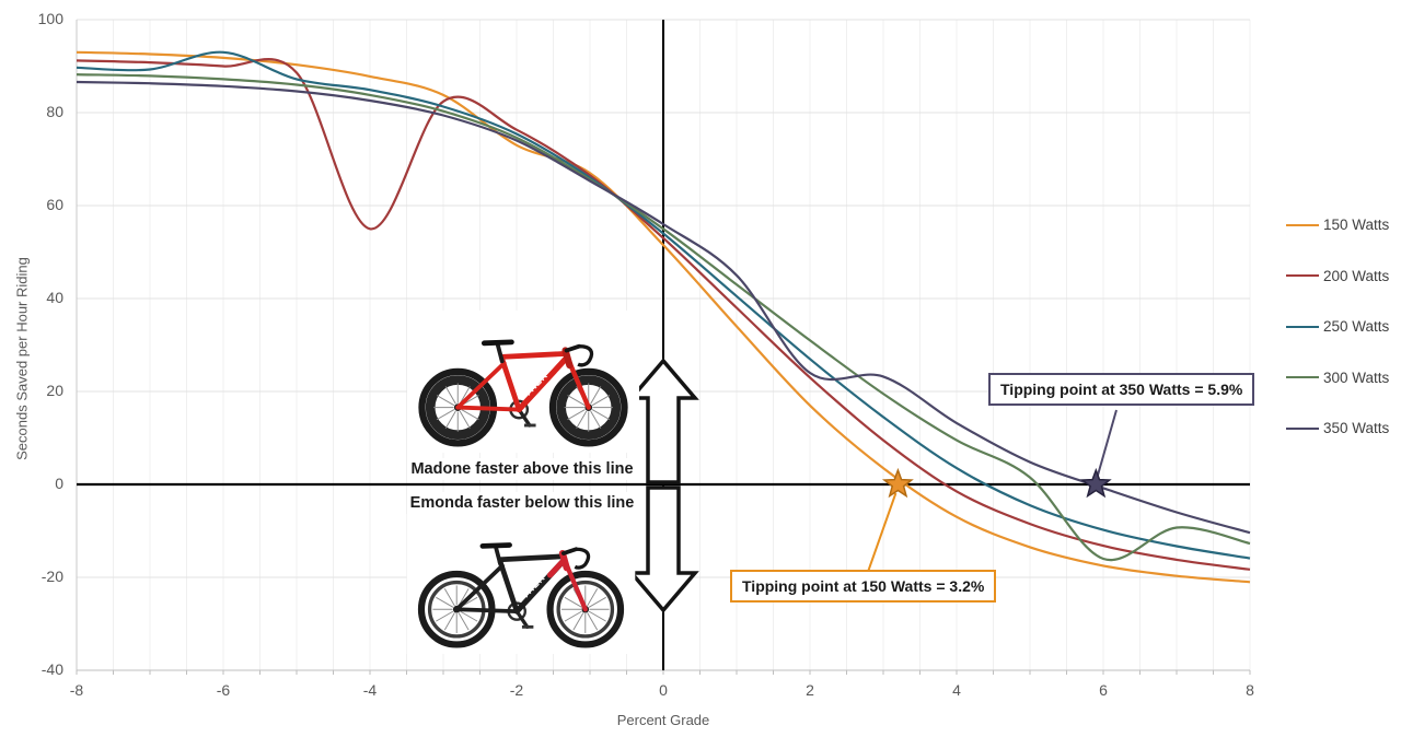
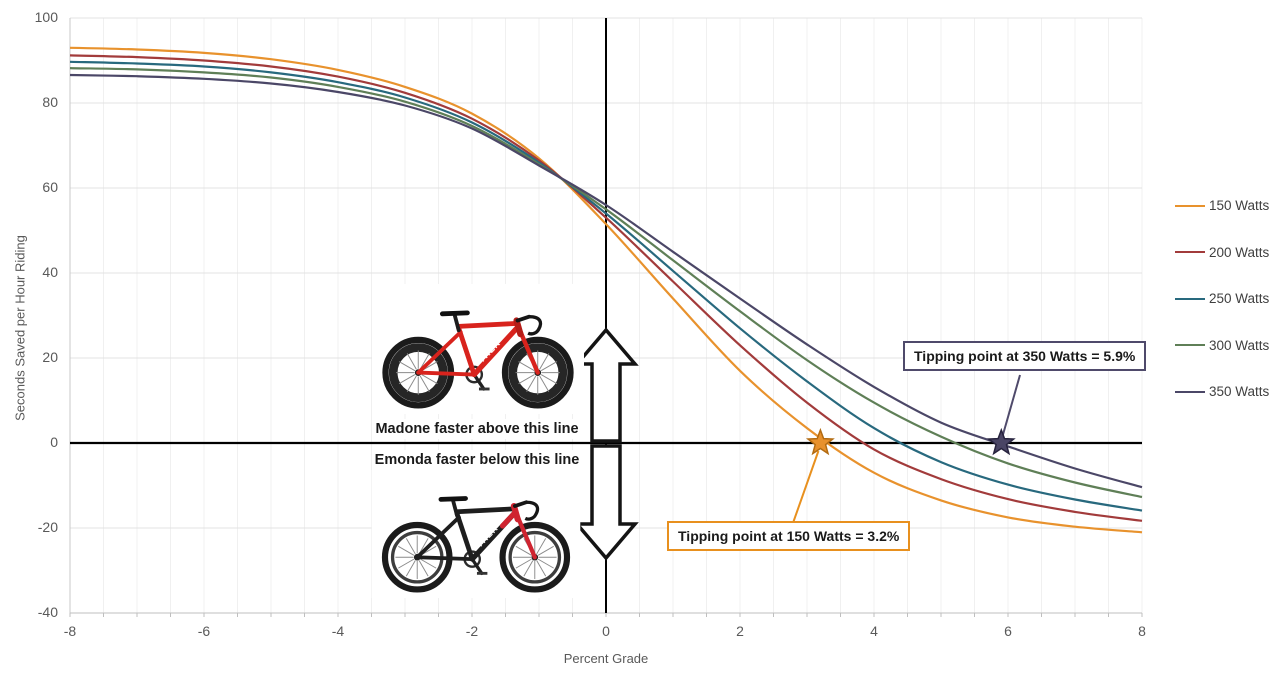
250 Watts/-6: 93 -> 89
200 Watts/-4: 55 -> 86
150 Watts/-2: 73 -> 78
350 Watts/2: 24 -> 34
300 Watts/6: -16 -> -5
